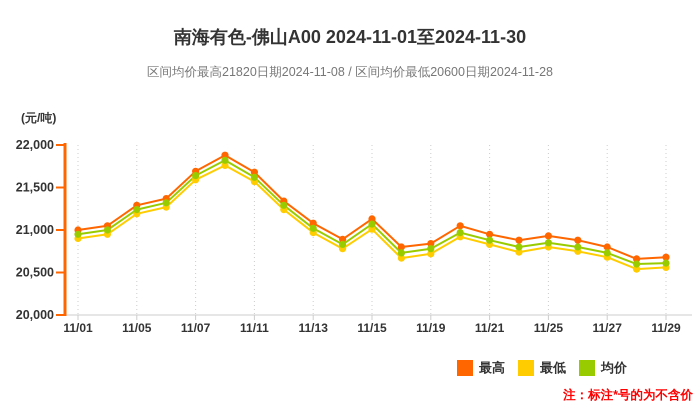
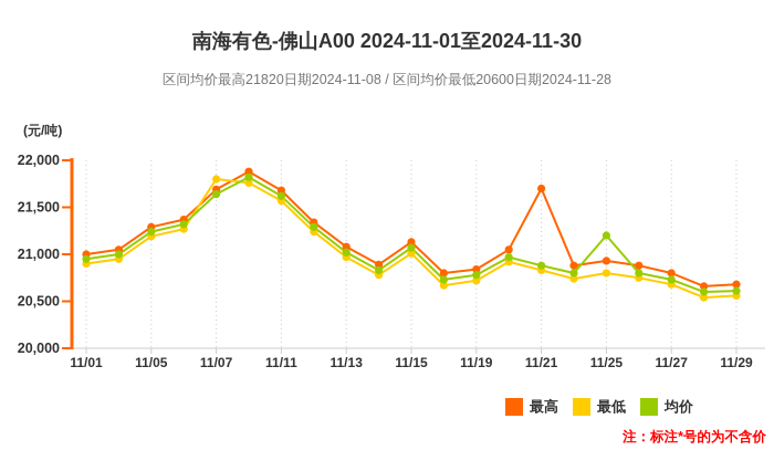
最低/11/07: 21600 -> 21800
最高/11/21: 21000 -> 21700
均价/11/25: 20800 -> 21200
